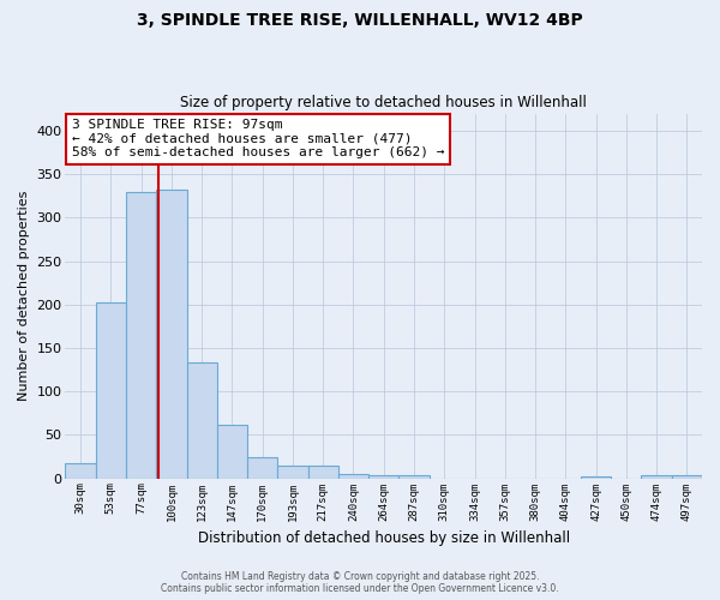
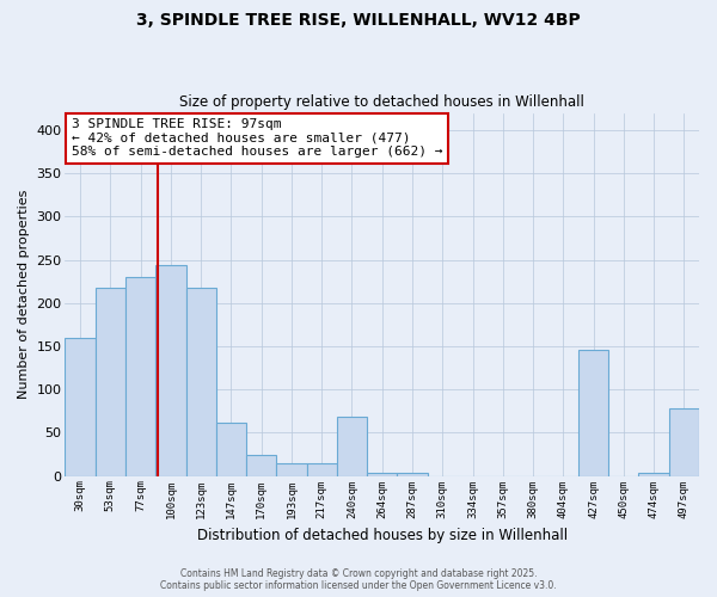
30sqm: 18 -> 160
53sqm: 202 -> 218
77sqm: 330 -> 230
100sqm: 333 -> 244
123sqm: 133 -> 218
240sqm: 5 -> 68
427sqm: 2 -> 146
497sqm: 4 -> 78
